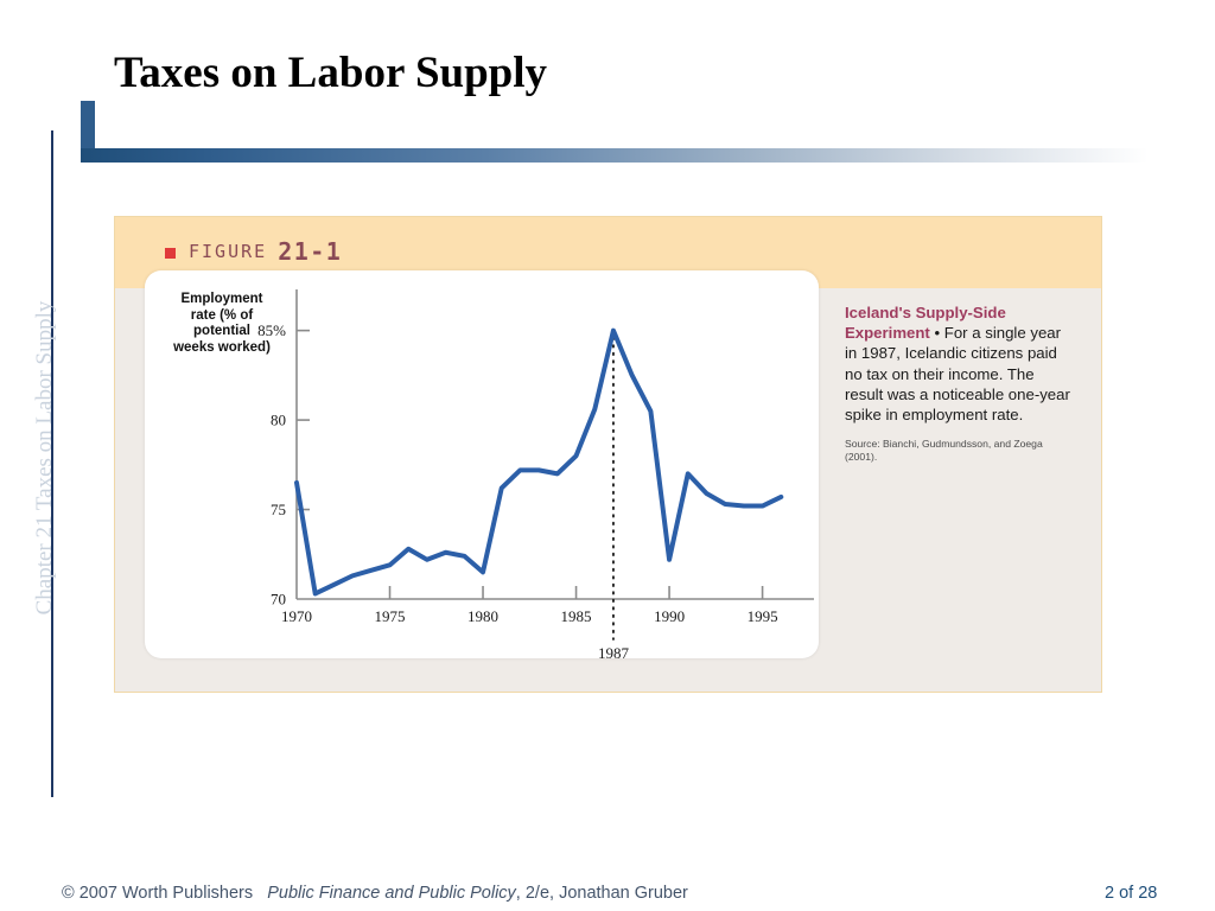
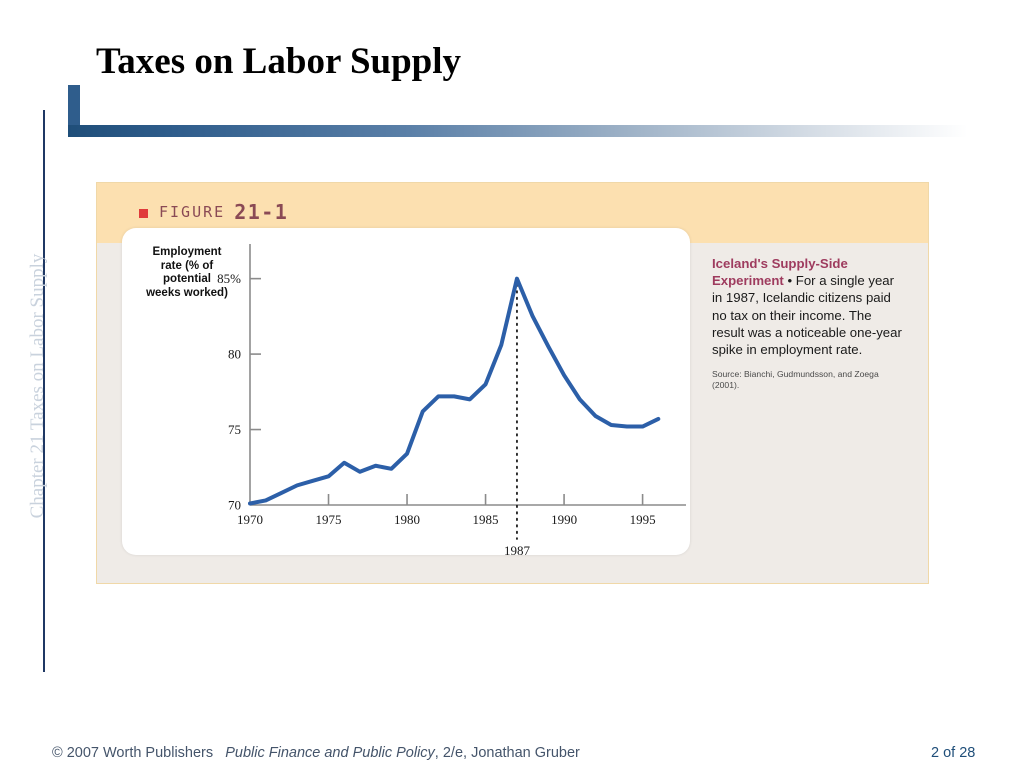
1970: 76.5% -> 70.1%
1980: 71.5% -> 73.4%
1990: 72.2% -> 78.6%
